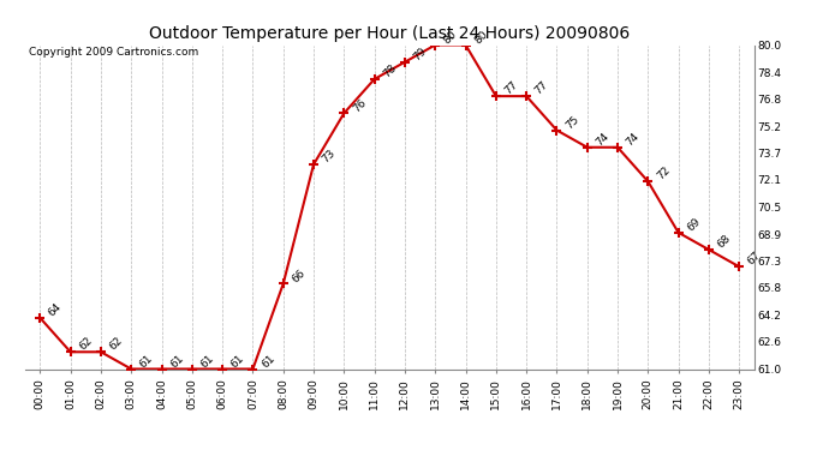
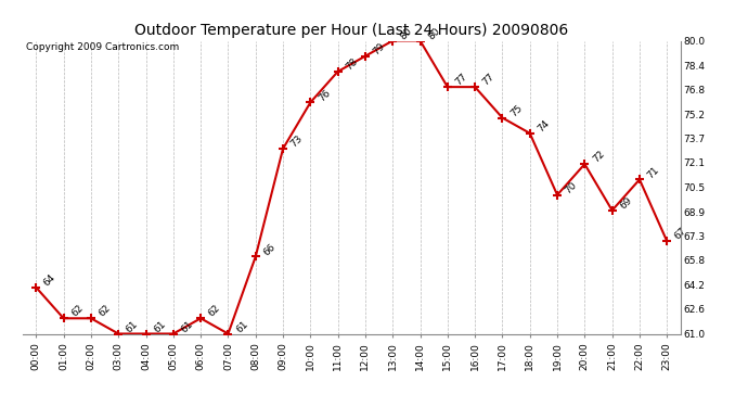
06:00: 61 -> 62
19:00: 74 -> 70
22:00: 68 -> 71
